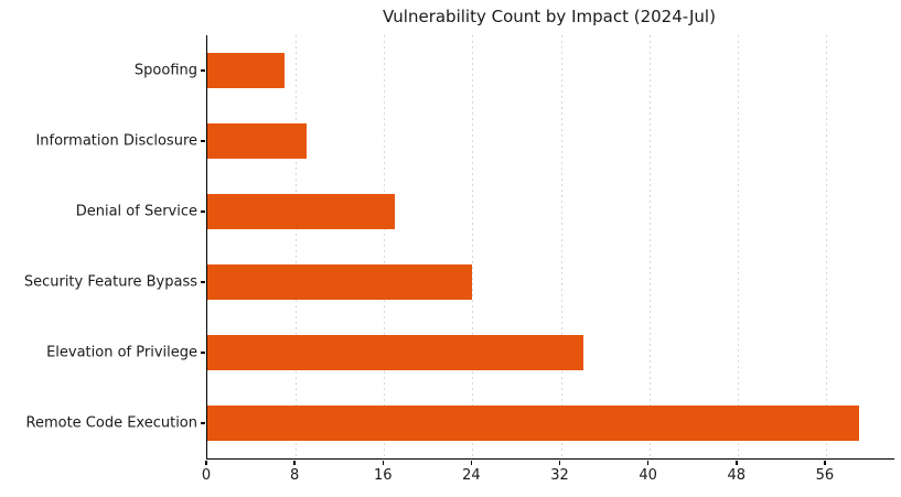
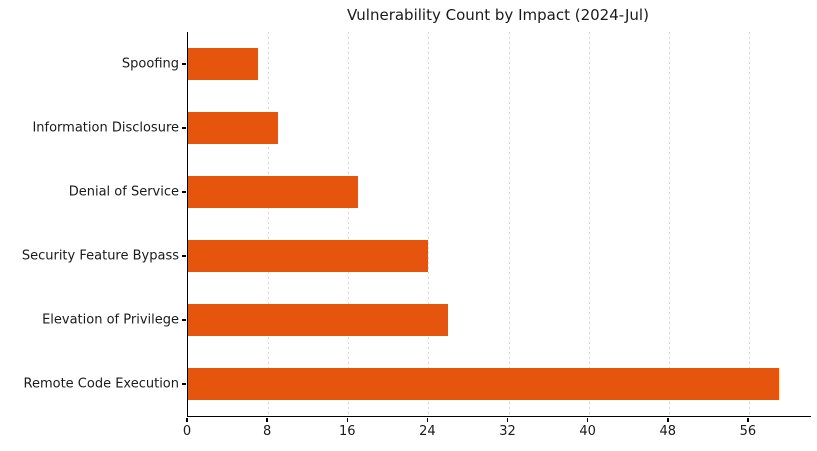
Elevation of Privilege: 34 -> 26
